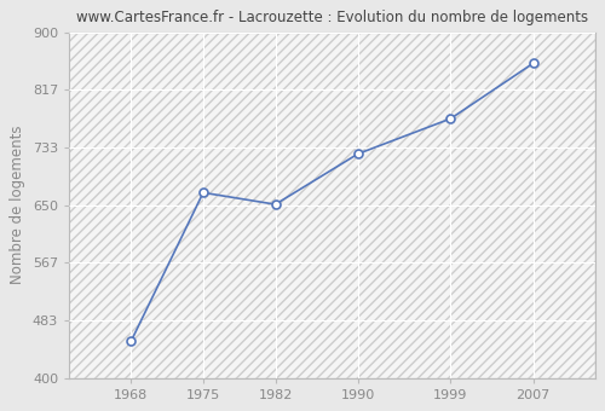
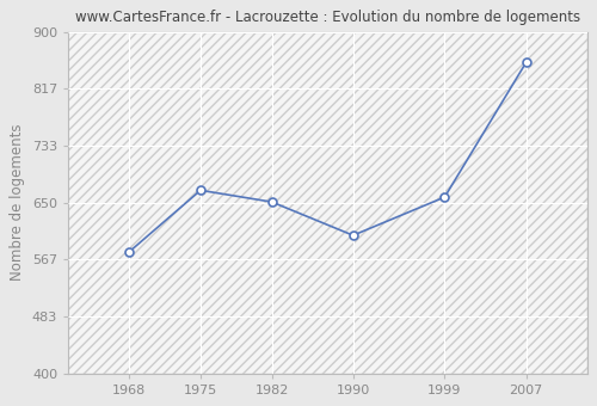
1968: 453 -> 578
1990: 724 -> 602
1999: 775 -> 658
